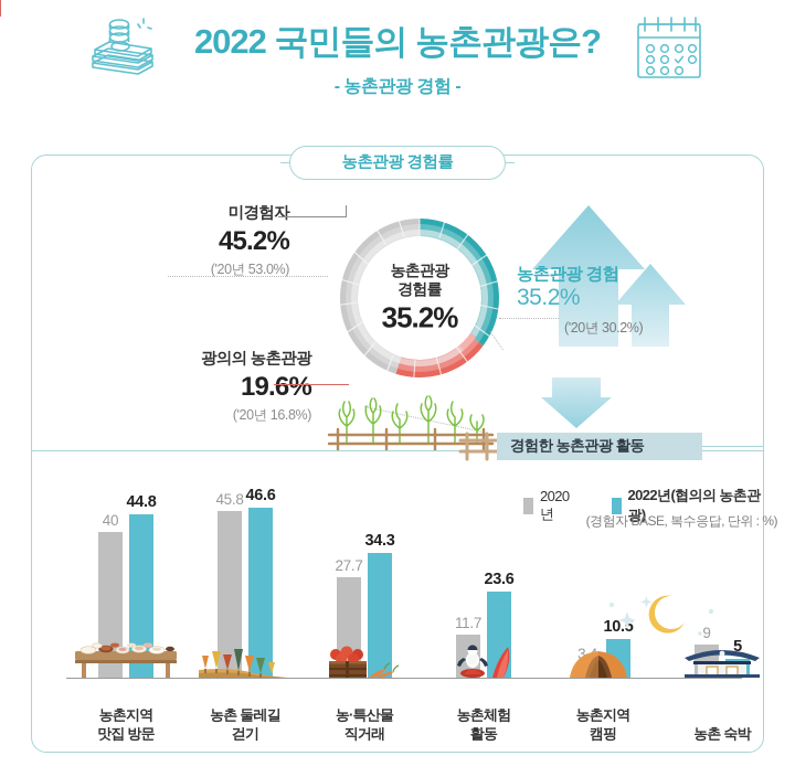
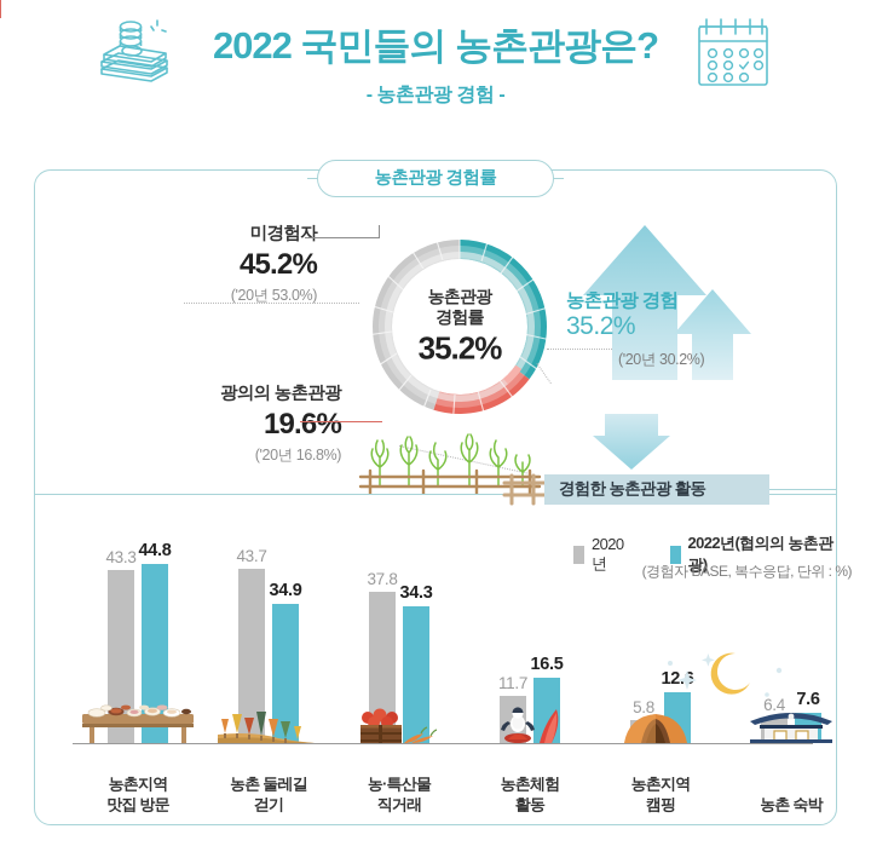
2020년/농촌지역 맛집 방문: 40 -> 43.3
2020년/농촌 둘레길 걷기: 45.8 -> 43.7
2022년(협의의 농촌관광)/농촌 둘레길 걷기: 46.6 -> 34.9
2020년/농·특산물 직거래: 27.7 -> 37.8
2022년(협의의 농촌관광)/농촌체험 활동: 23.6 -> 16.5
2020년/농촌지역 캠핑: 3.4 -> 5.8
2022년(협의의 농촌관광)/농촌지역 캠핑: 10.5 -> 12.6
2020년/농촌 숙박: 9 -> 6.4
2022년(협의의 농촌관광)/농촌 숙박: 5 -> 7.6
